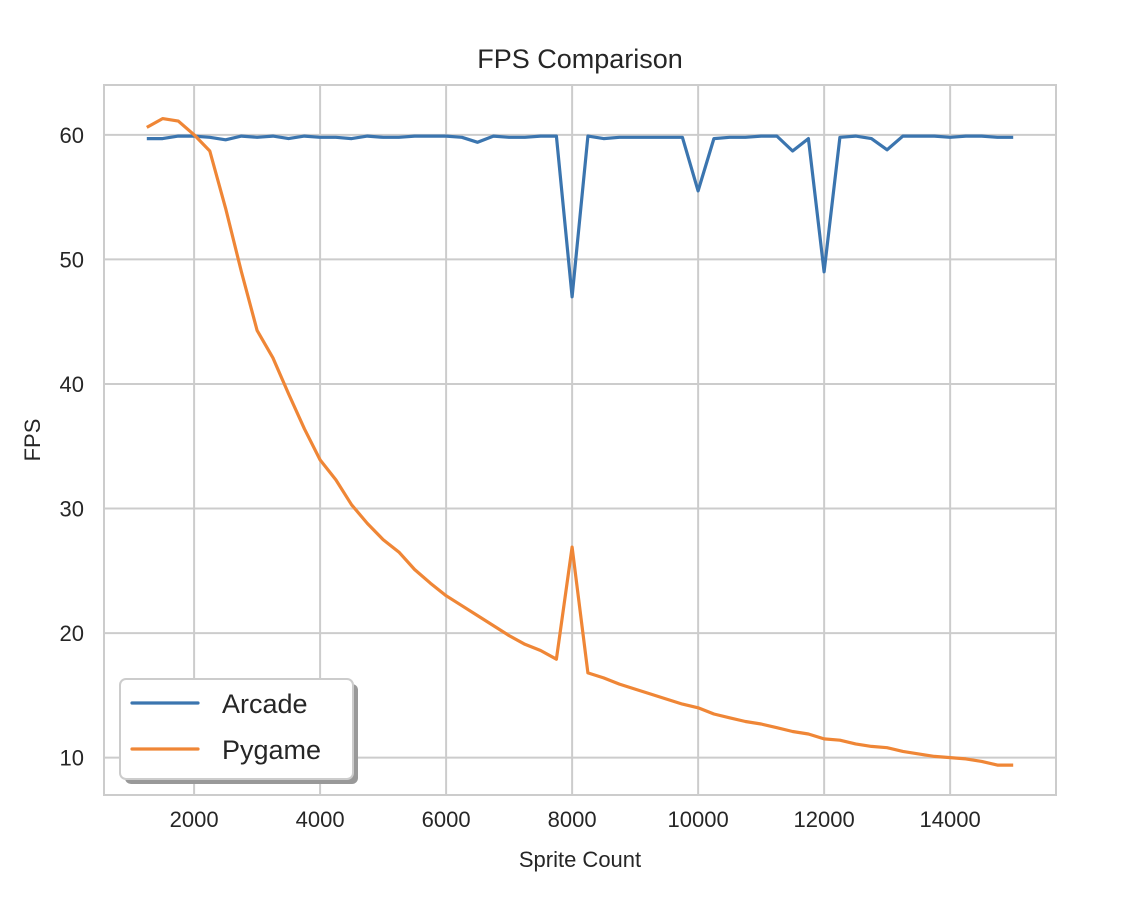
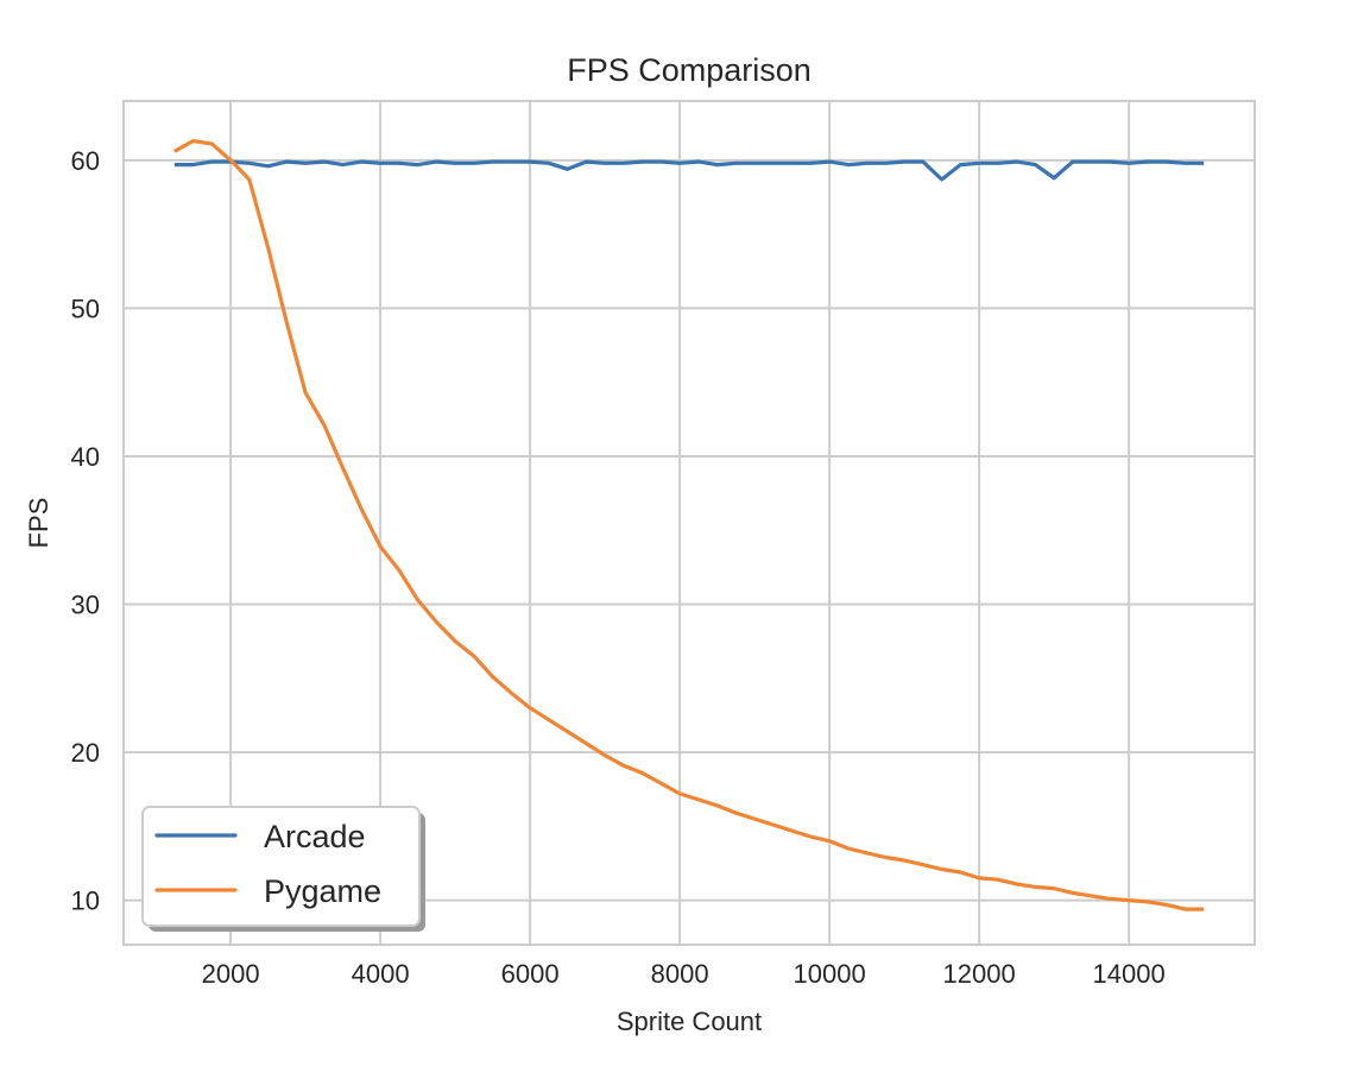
Arcade/8000: 47.0 -> 59.8
Pygame/8000: 26.9 -> 17.2
Arcade/10000: 55.5 -> 59.9
Arcade/12000: 49.0 -> 59.8
